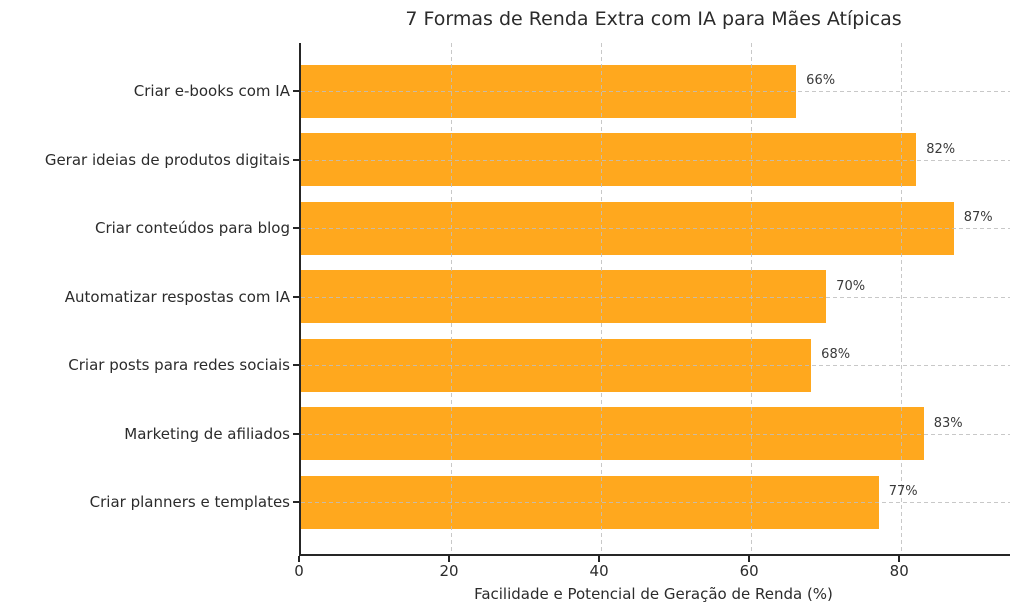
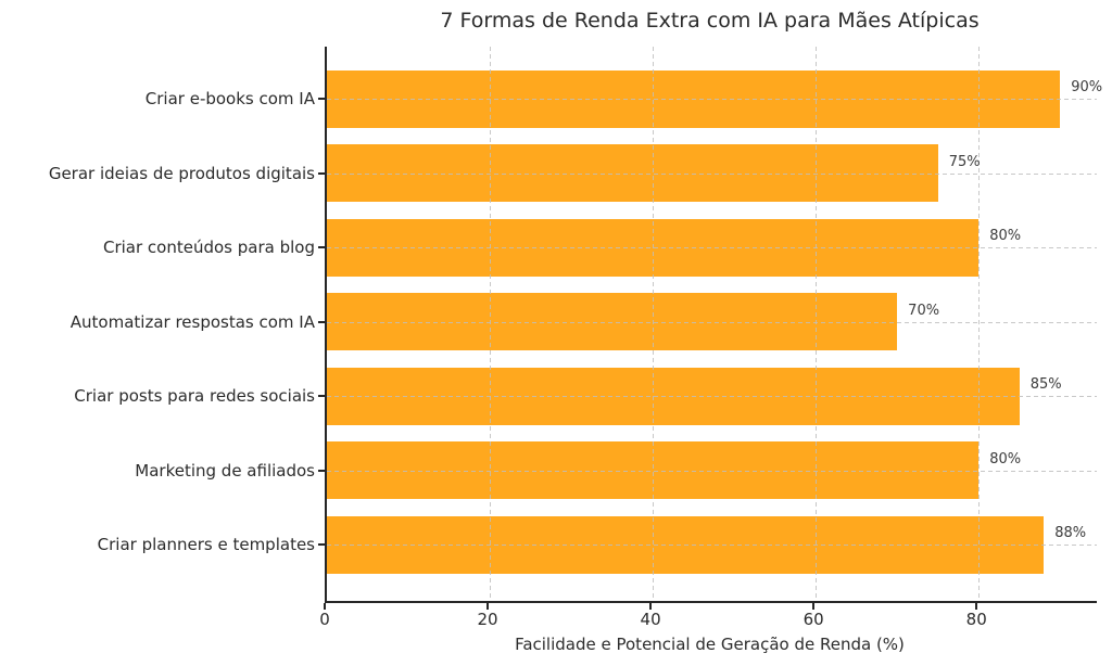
Criar e-books com IA: 66% -> 90%
Gerar ideias de produtos digitais: 82% -> 75%
Criar conteúdos para blog: 87% -> 80%
Criar posts para redes sociais: 68% -> 85%
Marketing de afiliados: 83% -> 80%
Criar planners e templates: 77% -> 88%
